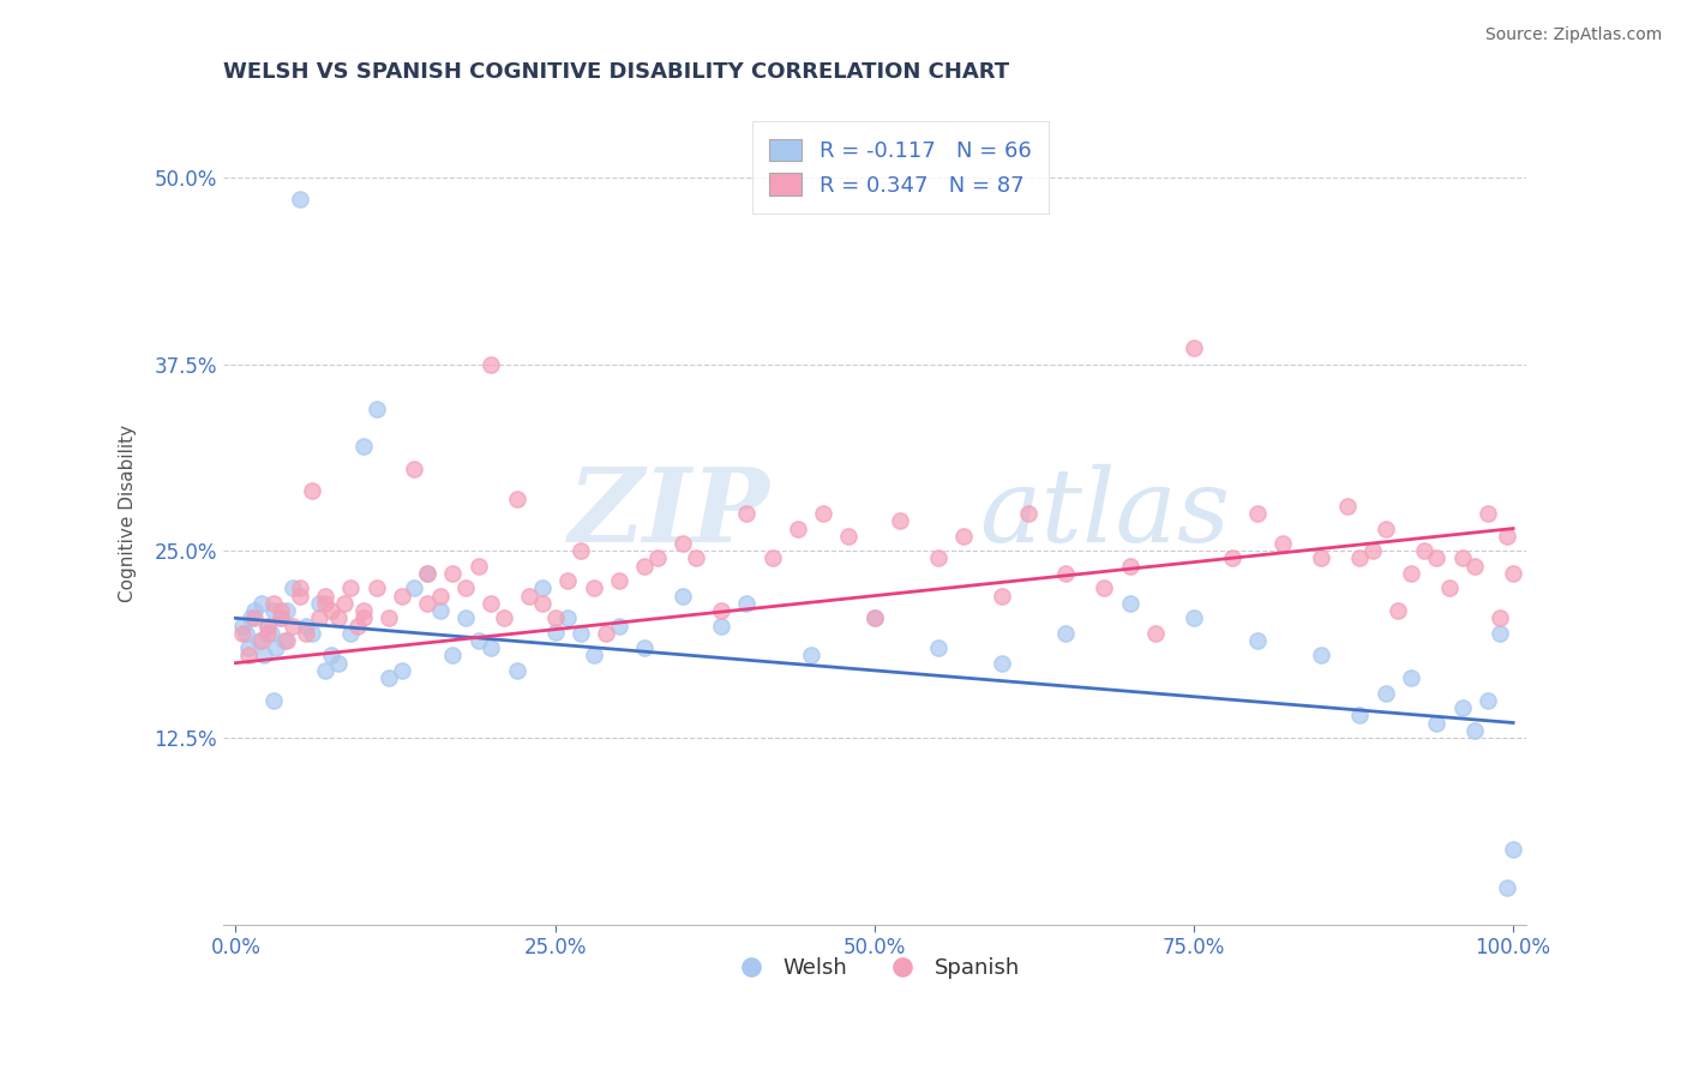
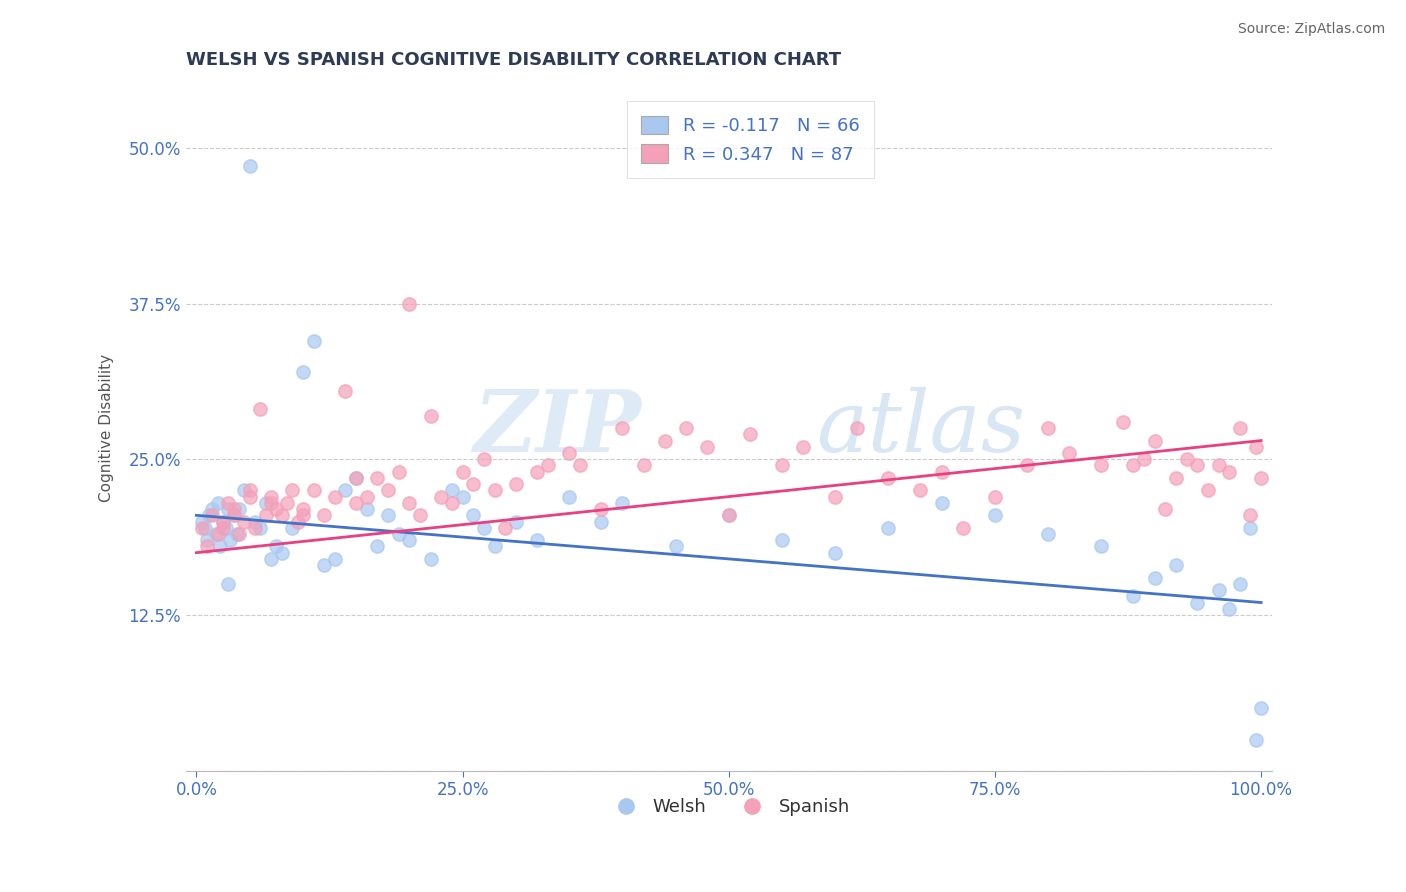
Welsh/25.0%: 19.6% -> 22.0%
Spanish/25.0%: 20.5% -> 24.0%
Spanish/75.0%: 38.6% -> 22.0%
